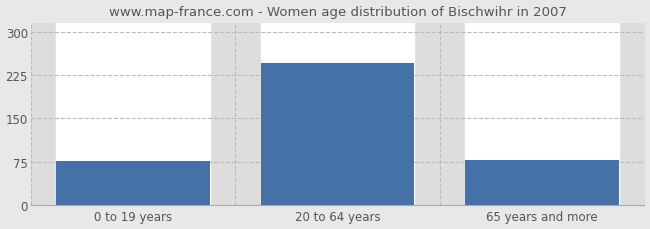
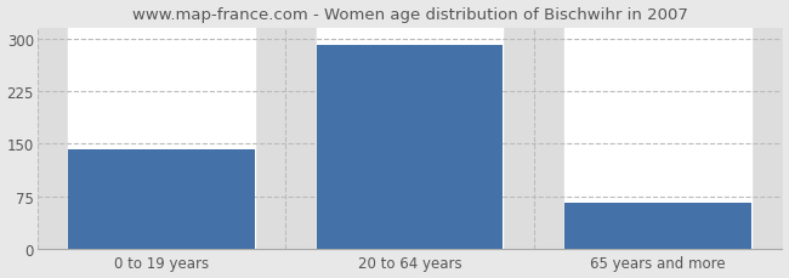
0 to 19 years: 76 -> 142
20 to 64 years: 246 -> 290
65 years and more: 78 -> 65
